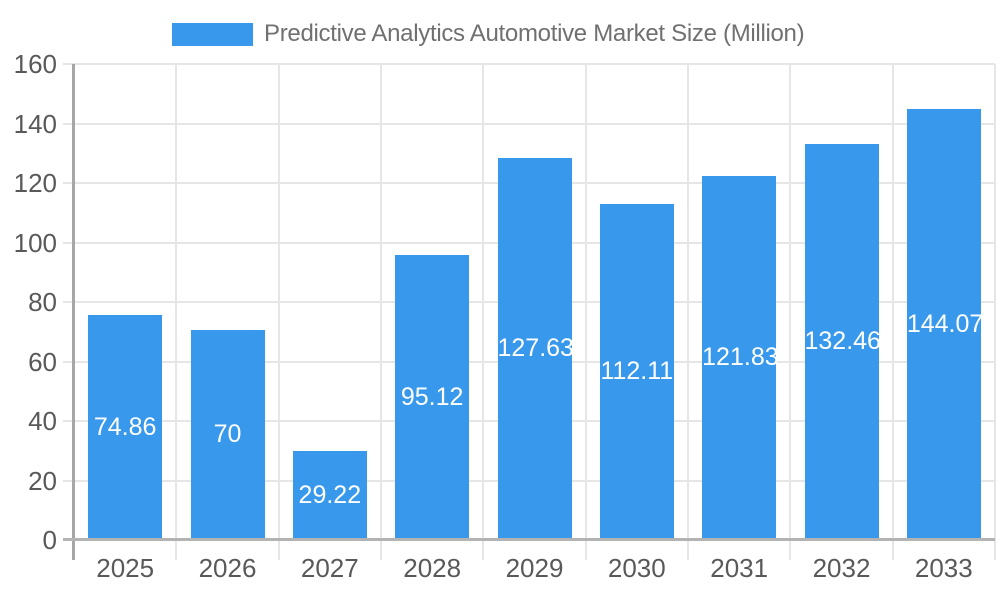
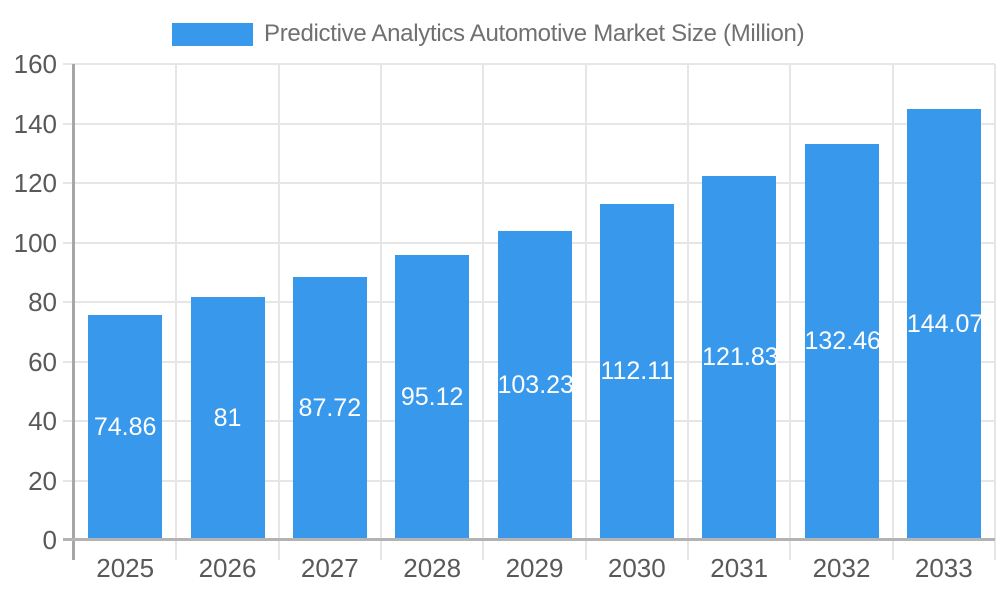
2026: 70 -> 81
2027: 29.22 -> 87.72
2029: 127.63 -> 103.23
